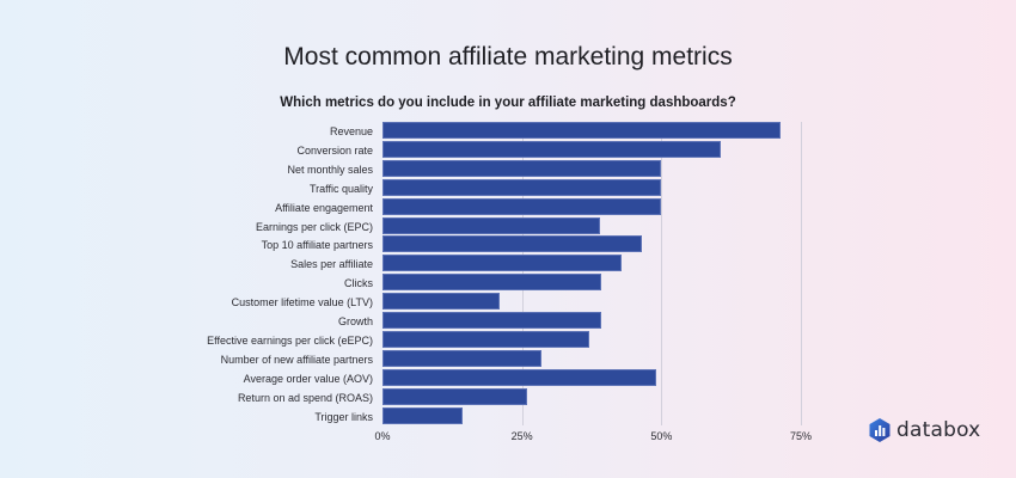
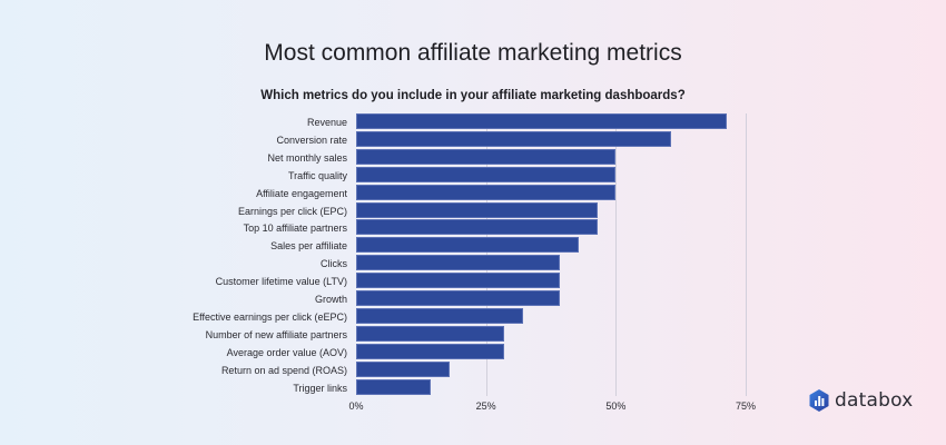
Earnings per click (EPC): 39% -> 46%
Customer lifetime value (LTV): 21% -> 39%
Effective earnings per click (eEPC): 37% -> 32%
Average order value (AOV): 49% -> 29%
Return on ad spend (ROAS): 26% -> 18%
